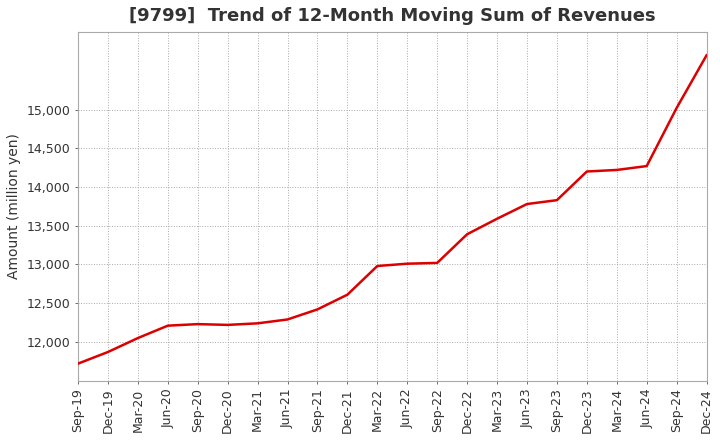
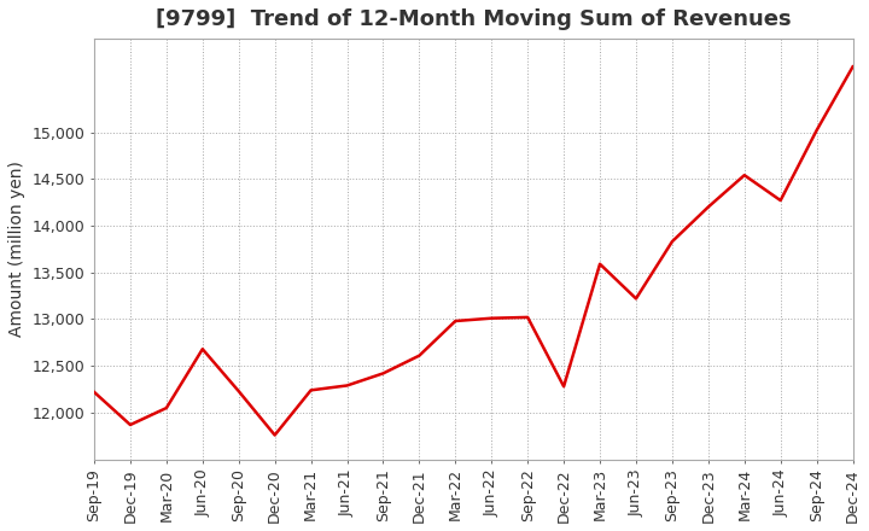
Sep-19: 11,720 -> 12,220
Jun-20: 12,210 -> 12,680
Dec-20: 12,220 -> 11,760
Dec-22: 13,390 -> 12,280
Jun-23: 13,780 -> 13,220
Mar-24: 14,220 -> 14,540
